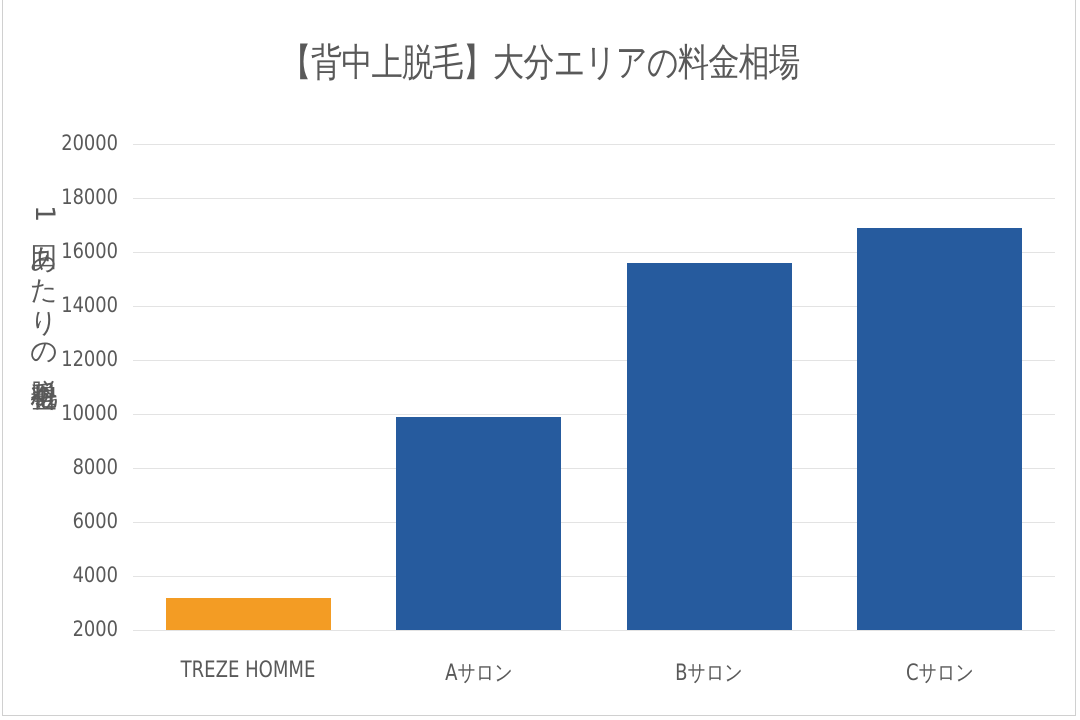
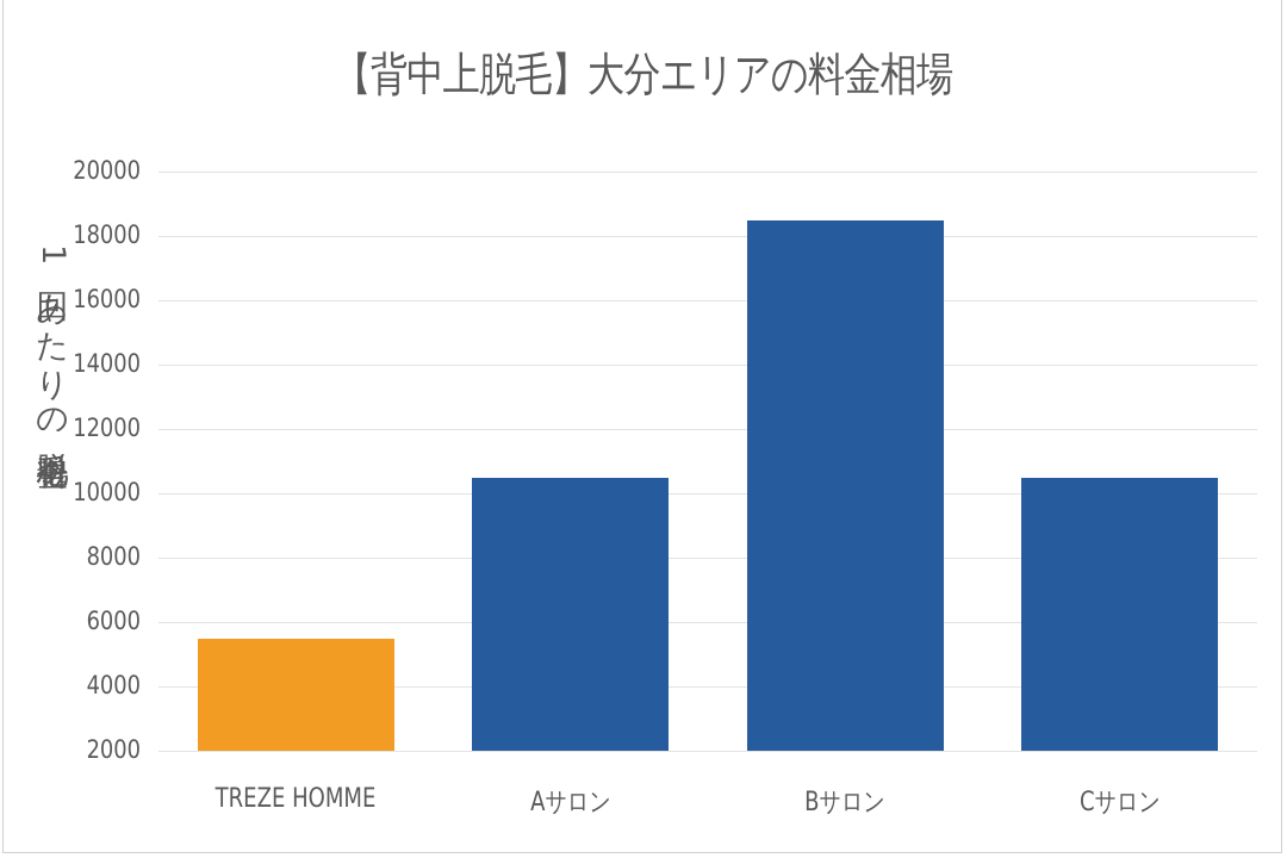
TREZE HOMME: 3200 -> 5500
Aサロン: 9900 -> 10500
Bサロン: 15600 -> 18500
Cサロン: 16900 -> 10500
